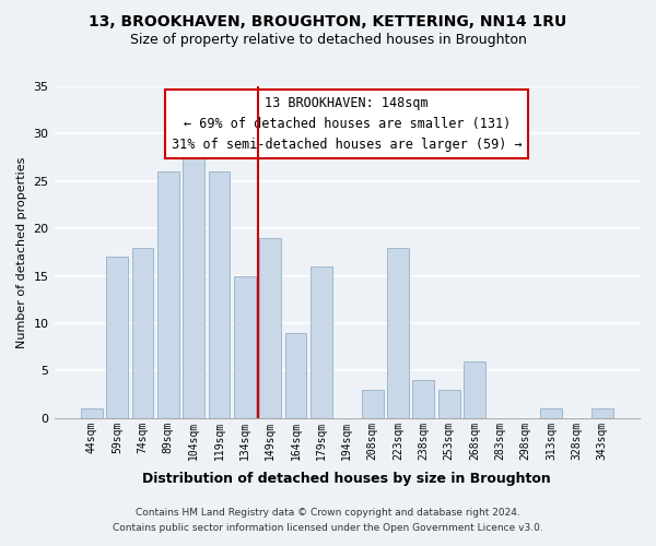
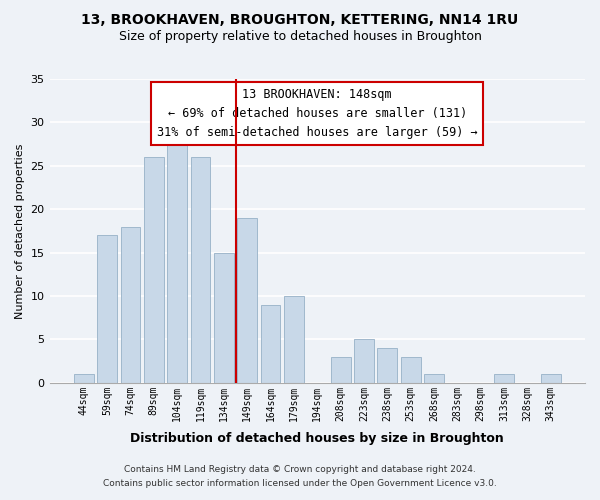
179sqm: 16 -> 10
223sqm: 18 -> 5
268sqm: 6 -> 1
